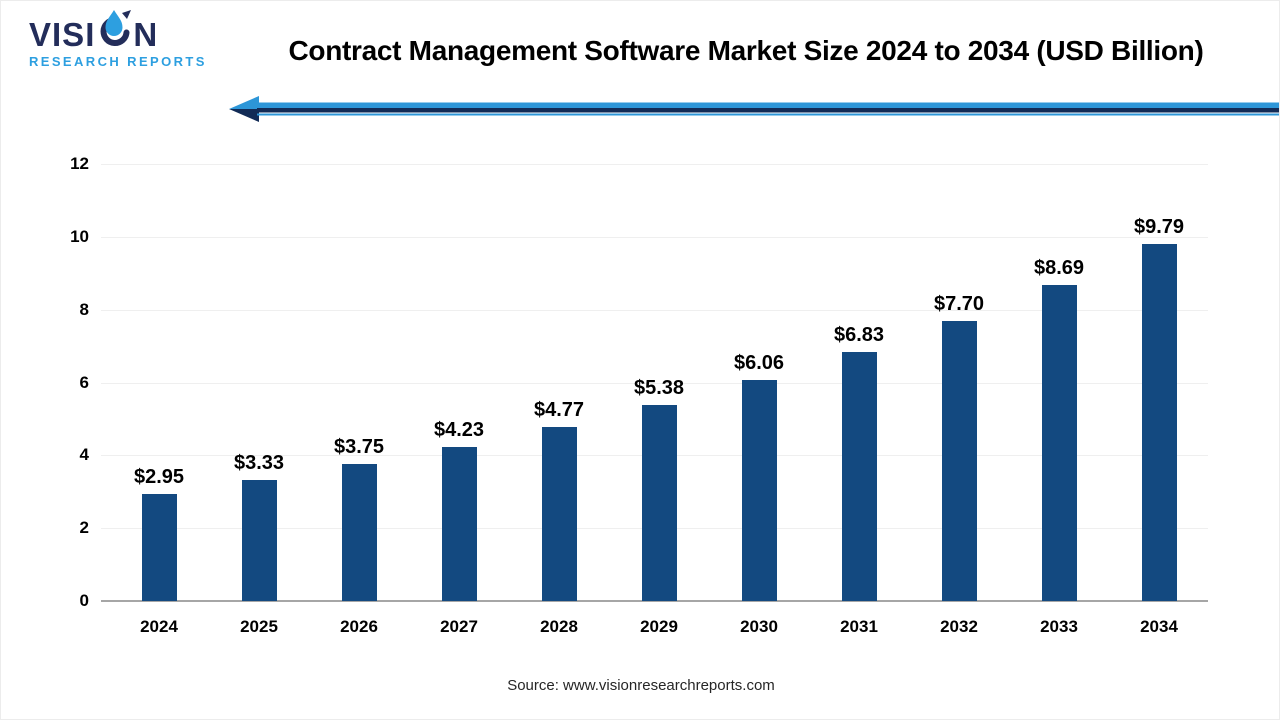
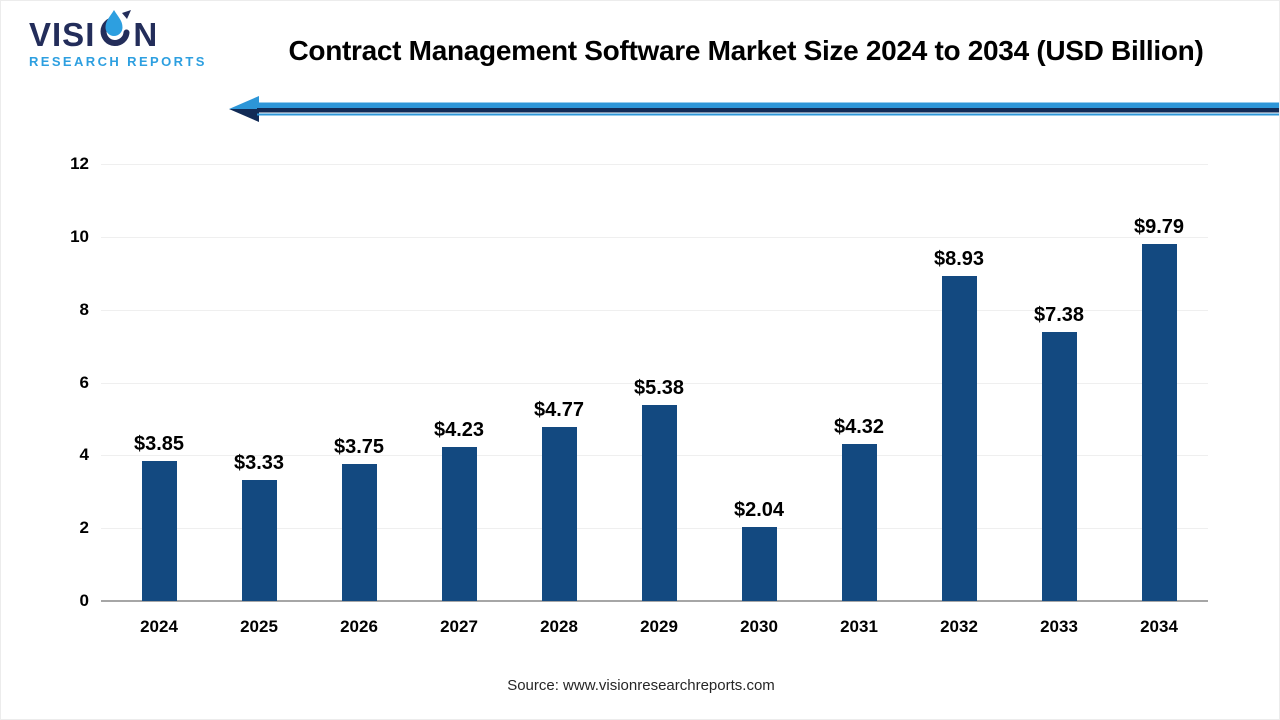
2024: $2.95 -> $3.85
2030: $6.06 -> $2.04
2031: $6.83 -> $4.32
2032: $7.70 -> $8.93
2033: $8.69 -> $7.38
